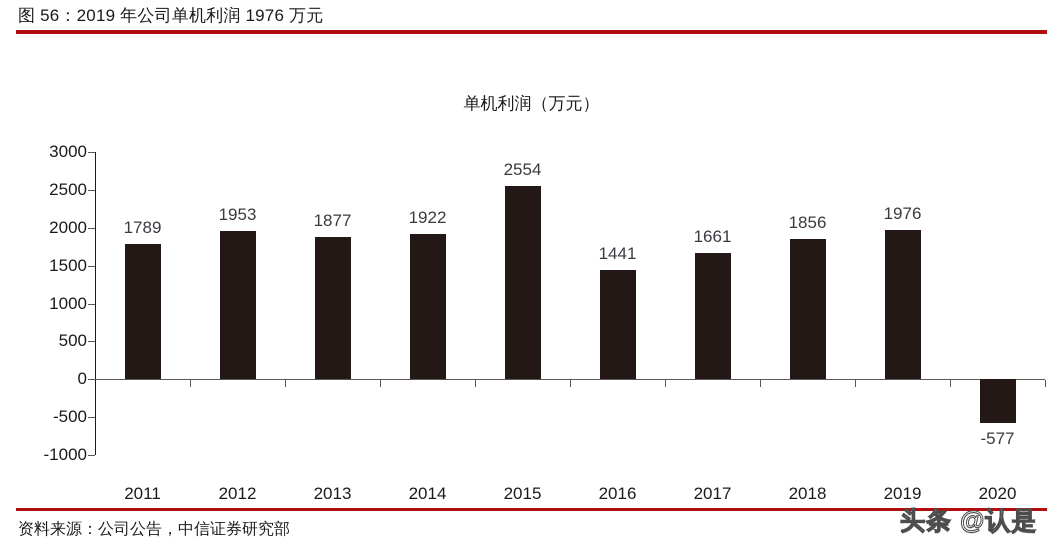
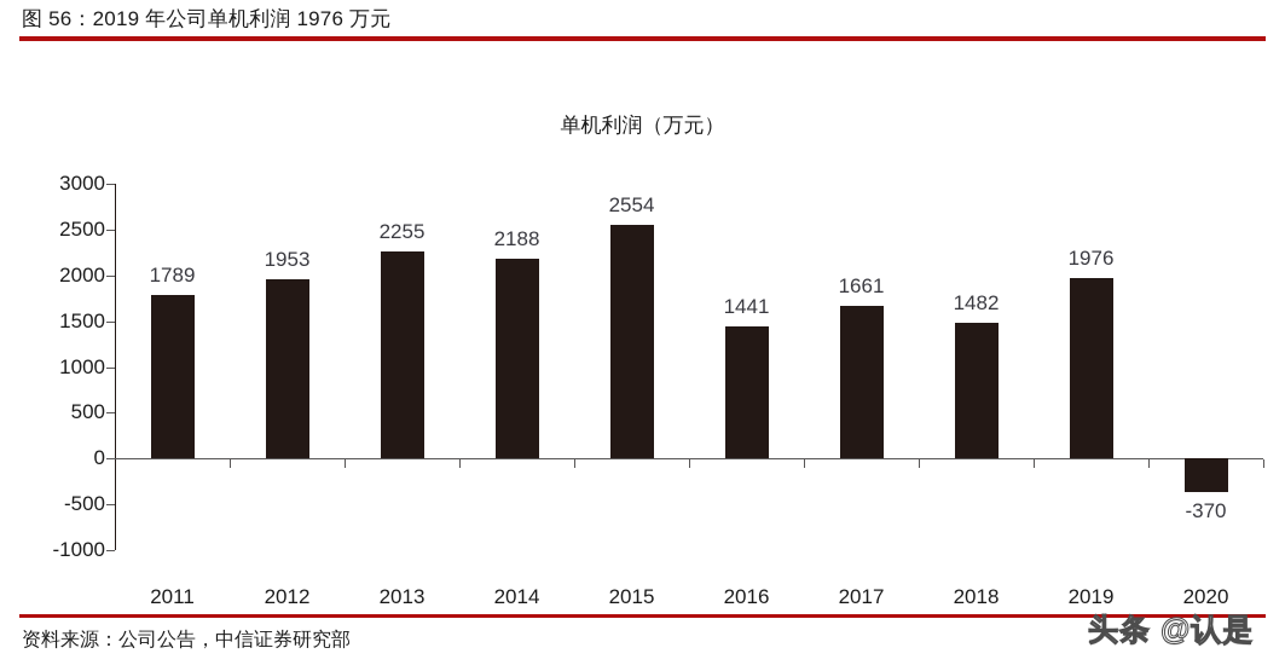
2013: 1877 -> 2255
2014: 1922 -> 2188
2018: 1856 -> 1482
2020: -577 -> -370
